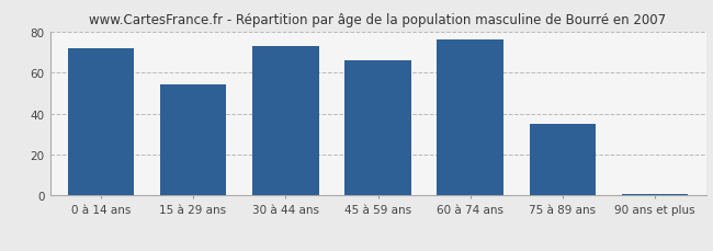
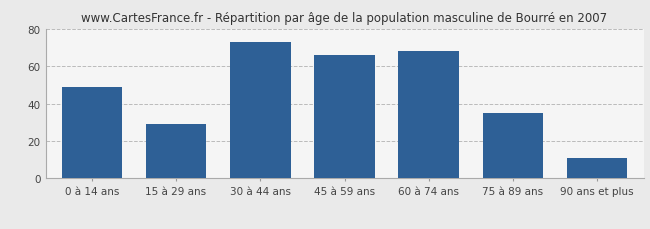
0 à 14 ans: 72 -> 49
15 à 29 ans: 54 -> 29
60 à 74 ans: 76 -> 68
90 ans et plus: 1 -> 11
